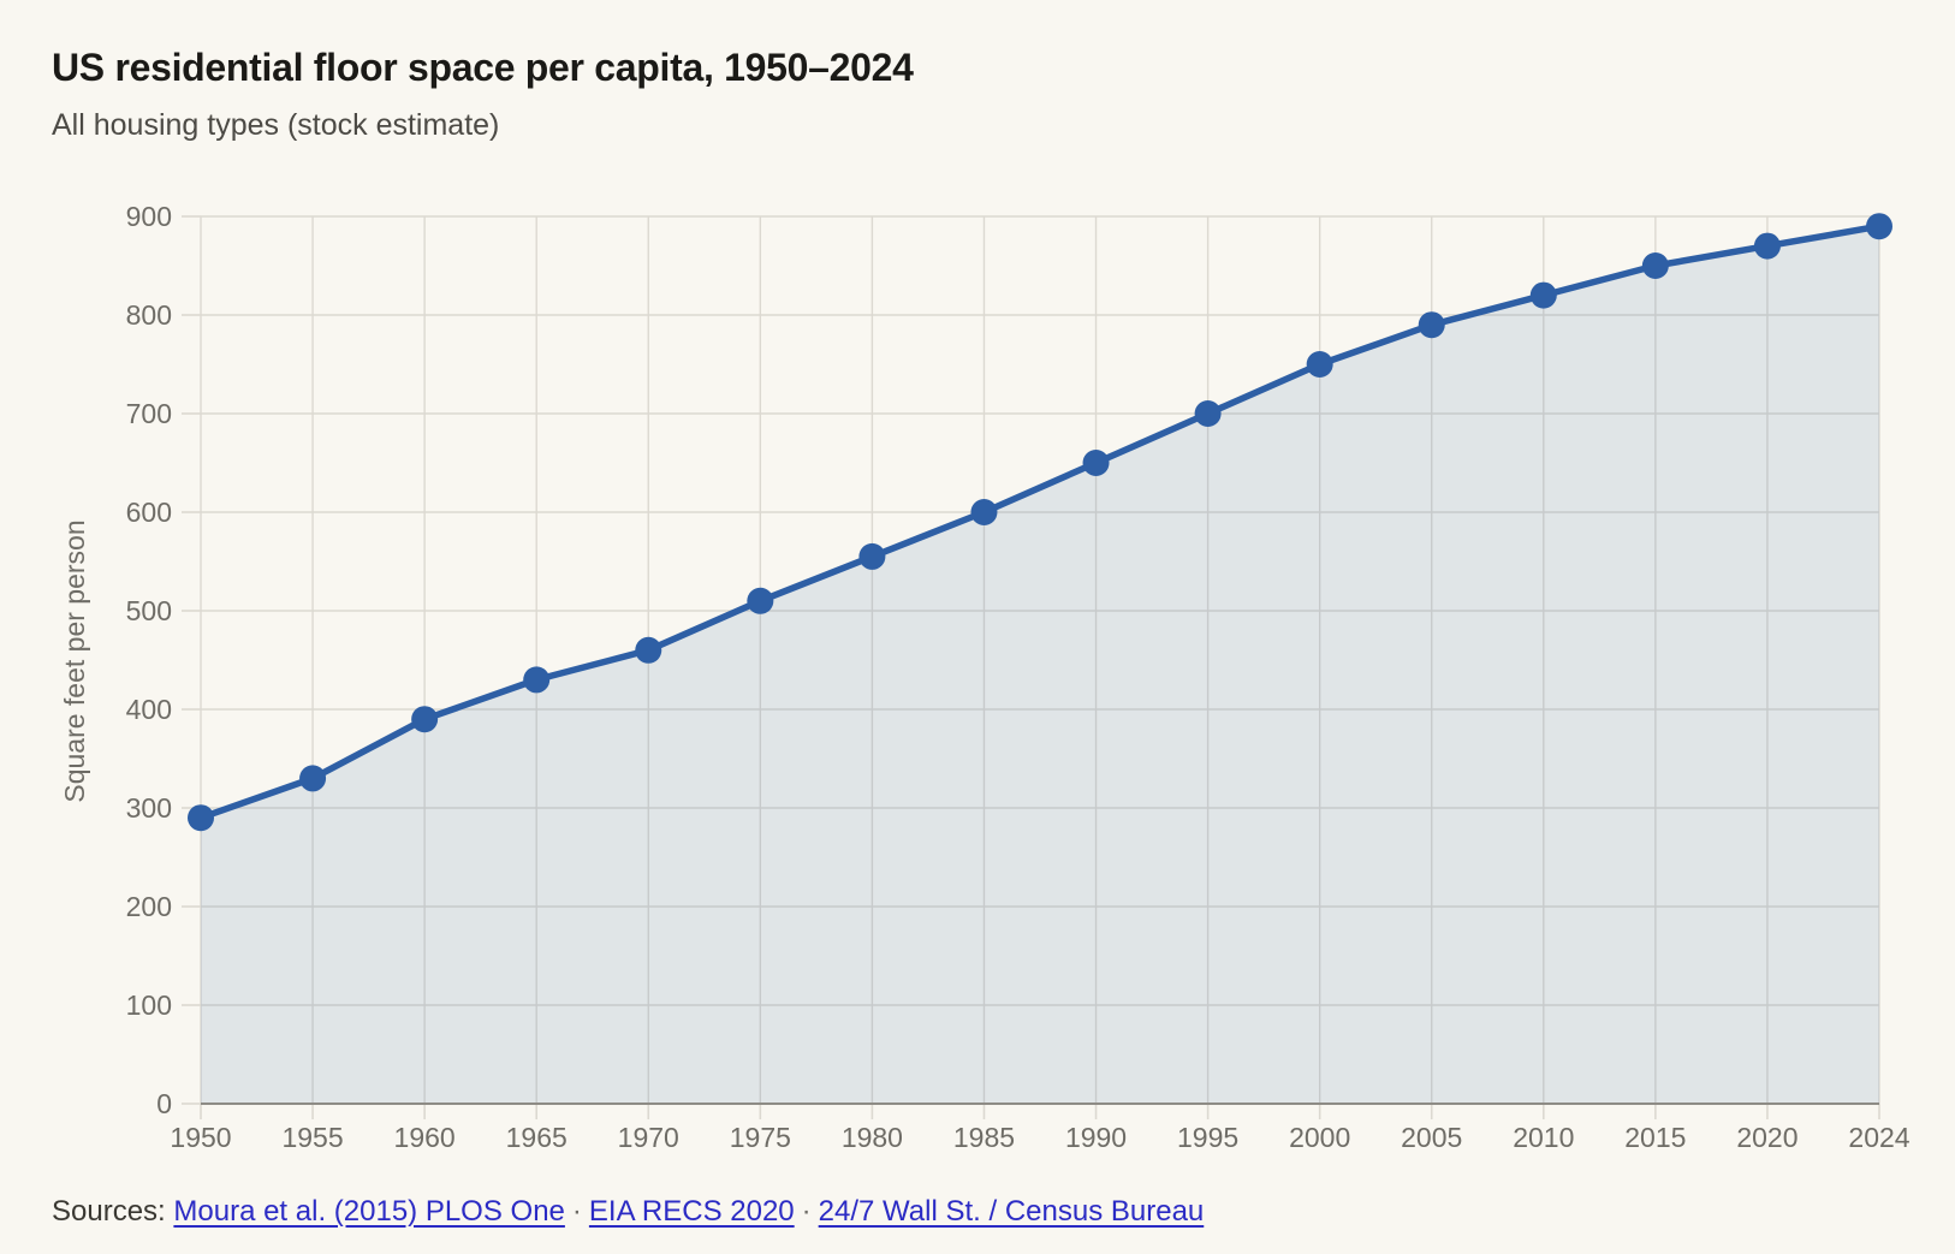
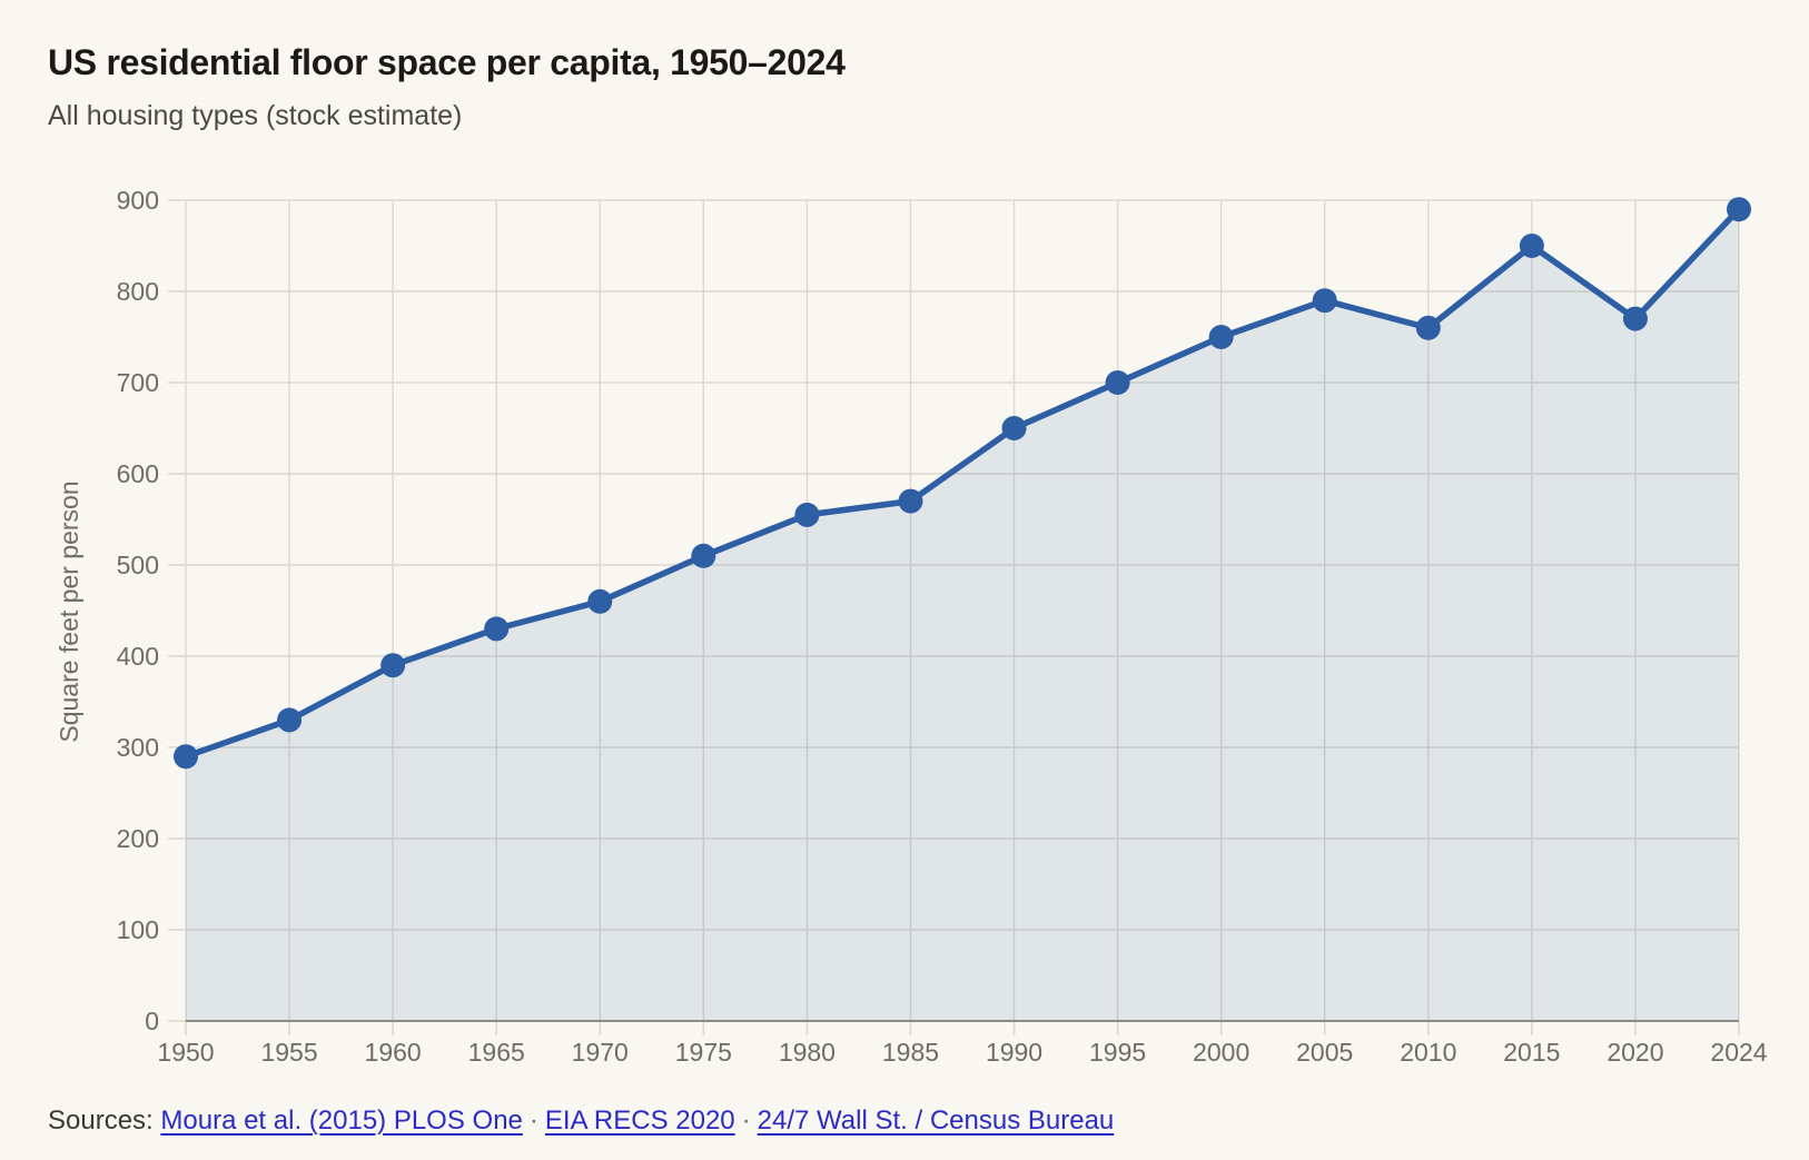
1985: 600 -> 570
2010: 820 -> 760
2020: 870 -> 770
